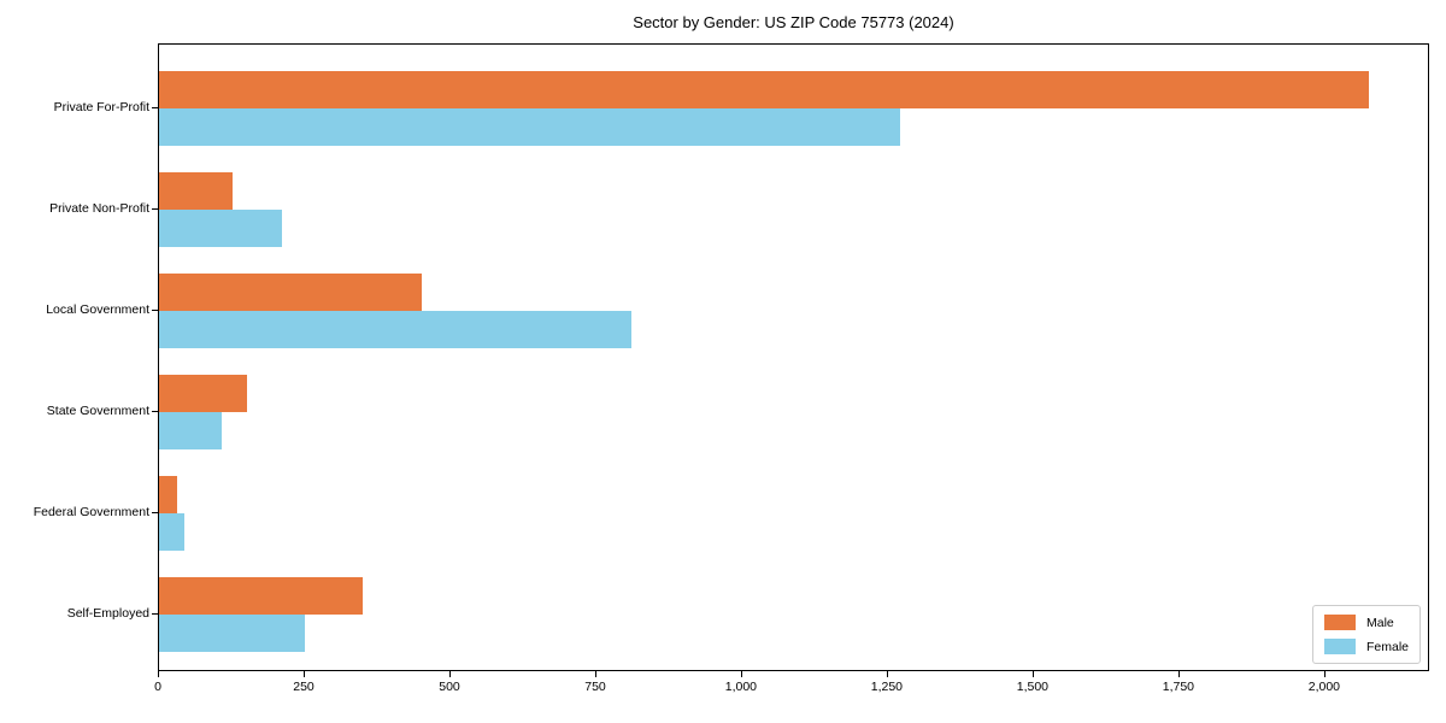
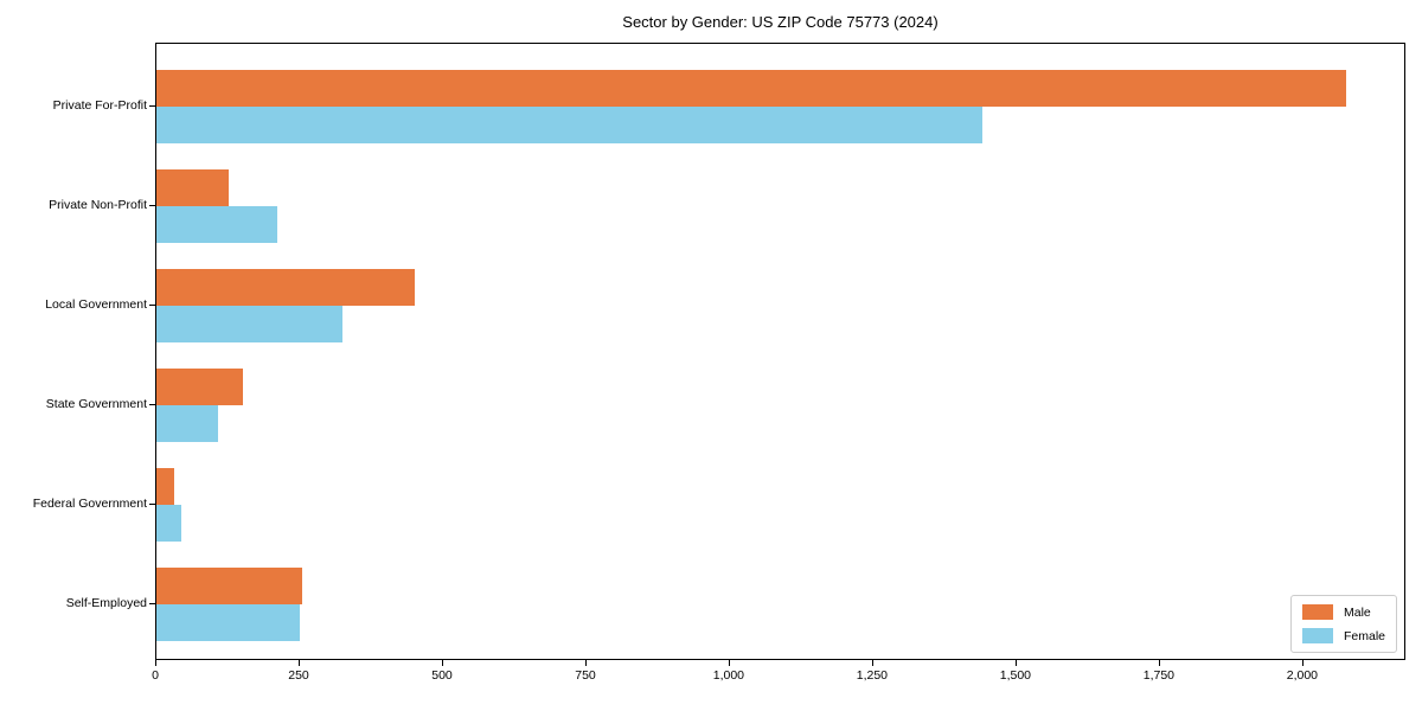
Female/Private For-Profit: 1270 -> 1440
Female/Local Government: 810 -> 320
Male/Self-Employed: 350 -> 260
